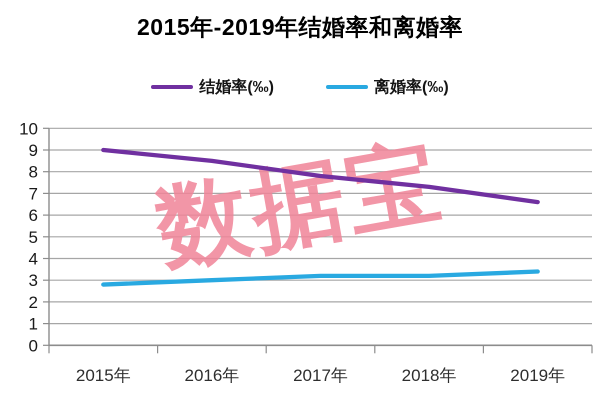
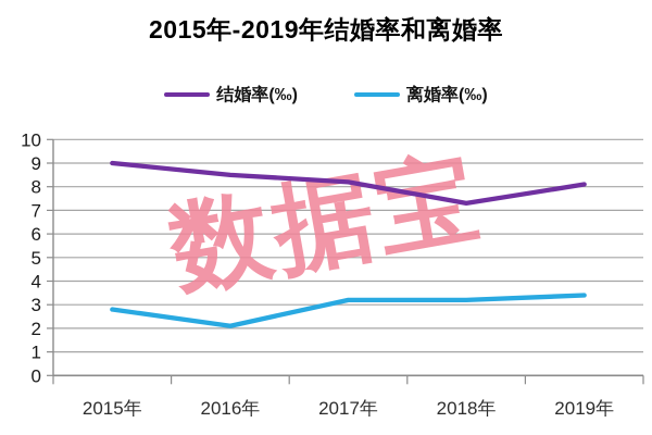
离婚率(‰)/2016年: 3.0 -> 2.1
结婚率(‰)/2017年: 7.8 -> 8.2
结婚率(‰)/2019年: 6.6 -> 8.1
